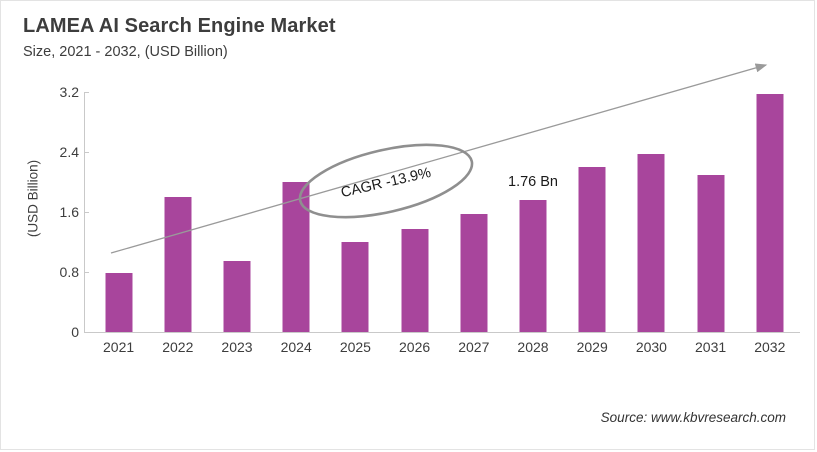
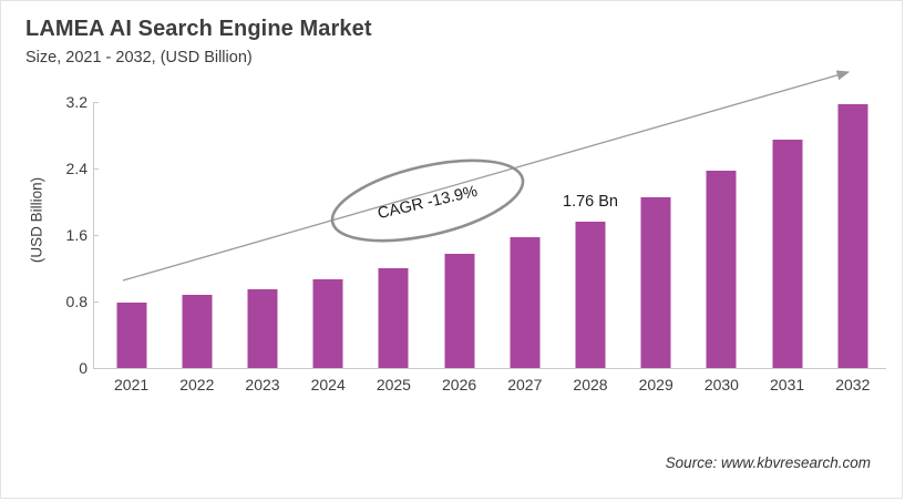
2022: 1.8 -> 0.9
2024: 2.0 -> 1.1
2029: 2.2 -> 2.0
2031: 2.1 -> 2.8
